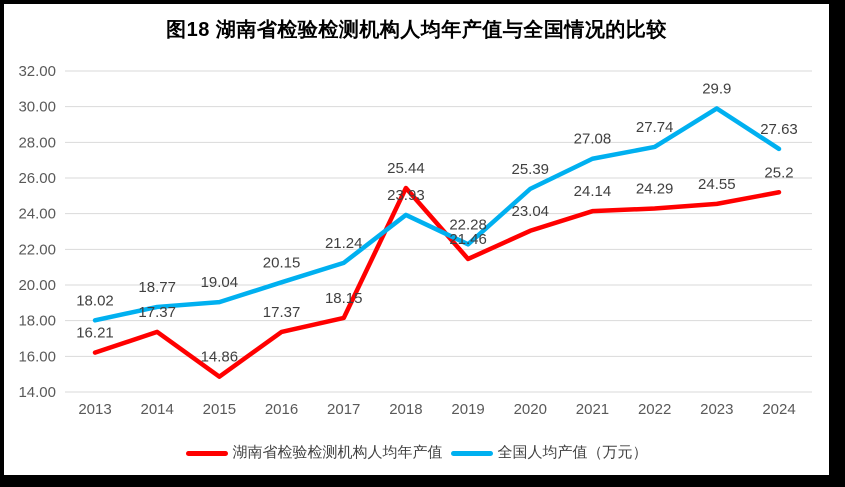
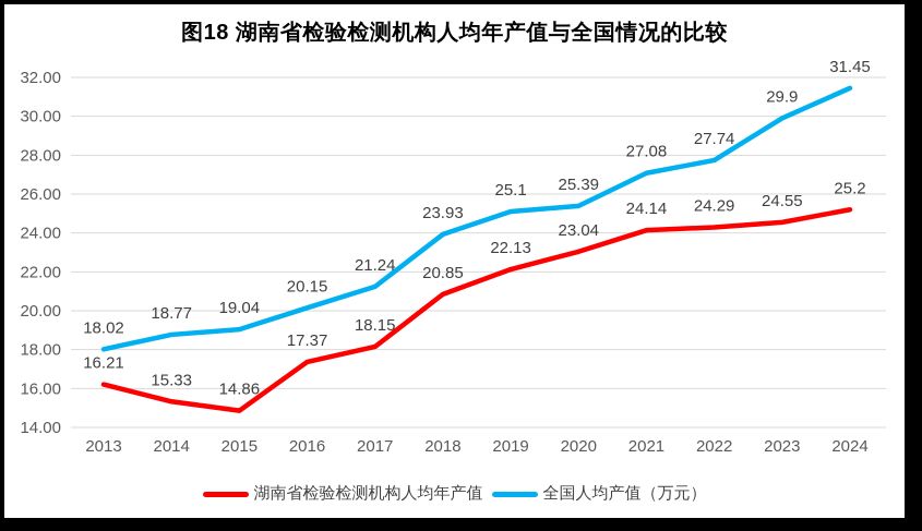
湖南省检验检测机构人均年产值/2014: 17.37 -> 15.33
湖南省检验检测机构人均年产值/2018: 25.44 -> 20.85
湖南省检验检测机构人均年产值/2019: 21.46 -> 22.13
全国人均产值（万元）/2019: 22.28 -> 25.1
全国人均产值（万元）/2024: 27.63 -> 31.45
